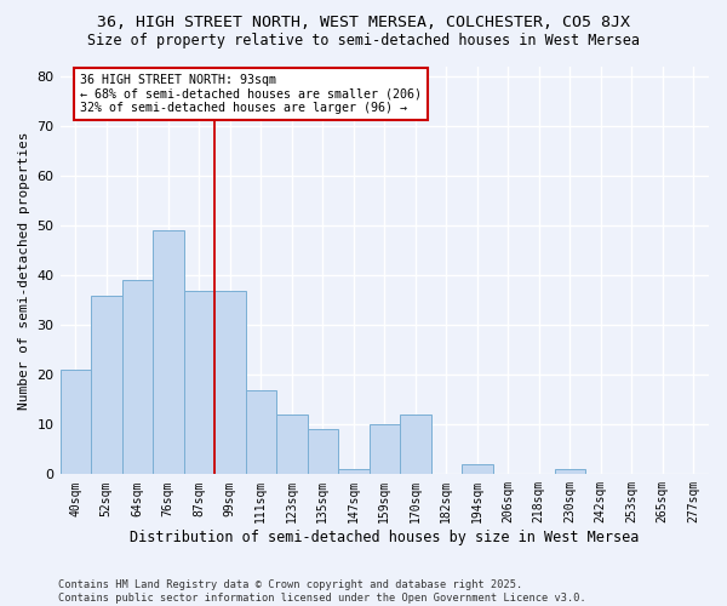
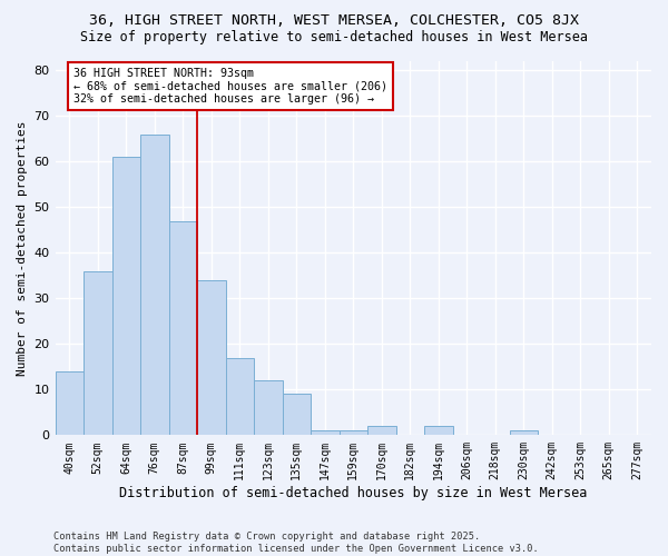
40sqm: 21 -> 14
64sqm: 39 -> 61
76sqm: 49 -> 66
87sqm: 37 -> 47
99sqm: 37 -> 34
159sqm: 10 -> 1
170sqm: 12 -> 2
